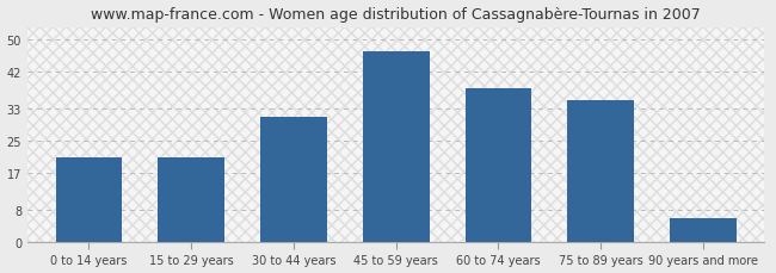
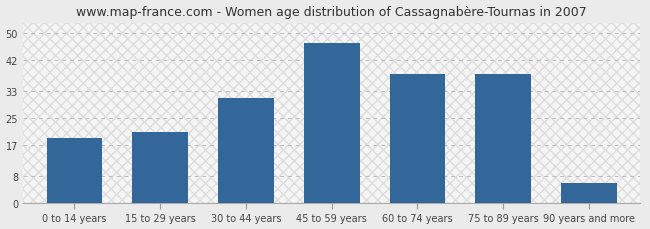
0 to 14 years: 21 -> 19
75 to 89 years: 35 -> 38
